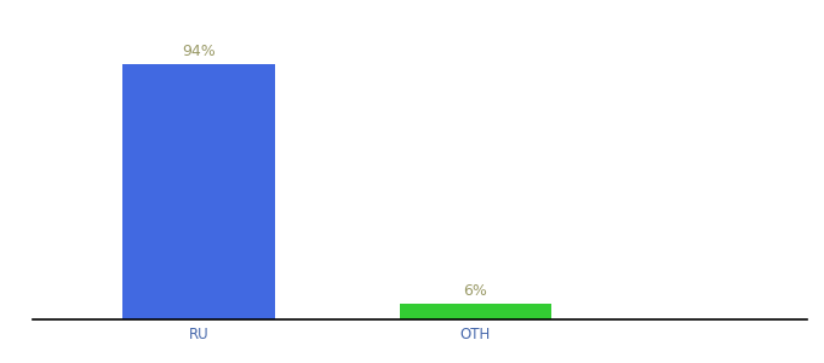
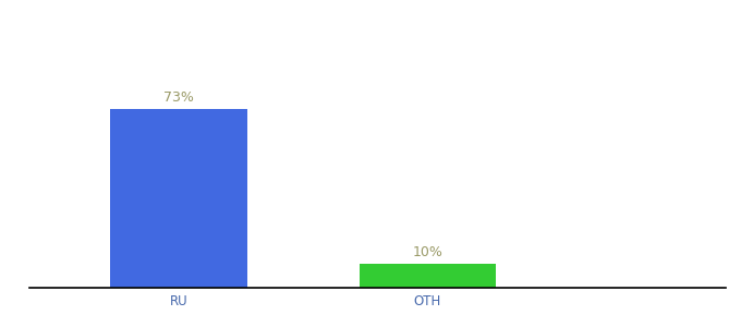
RU: 94% -> 73%
OTH: 6% -> 10%
